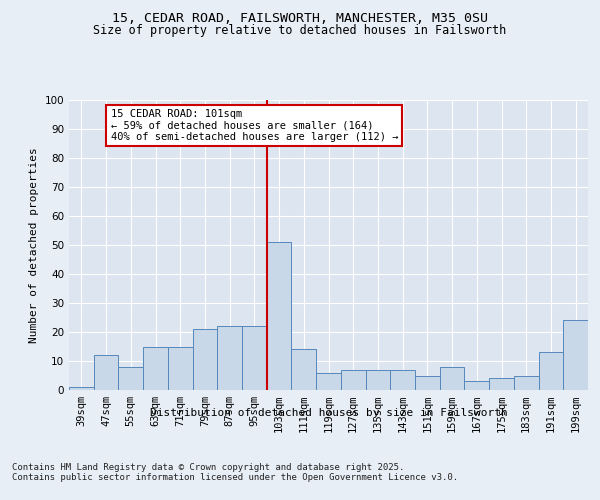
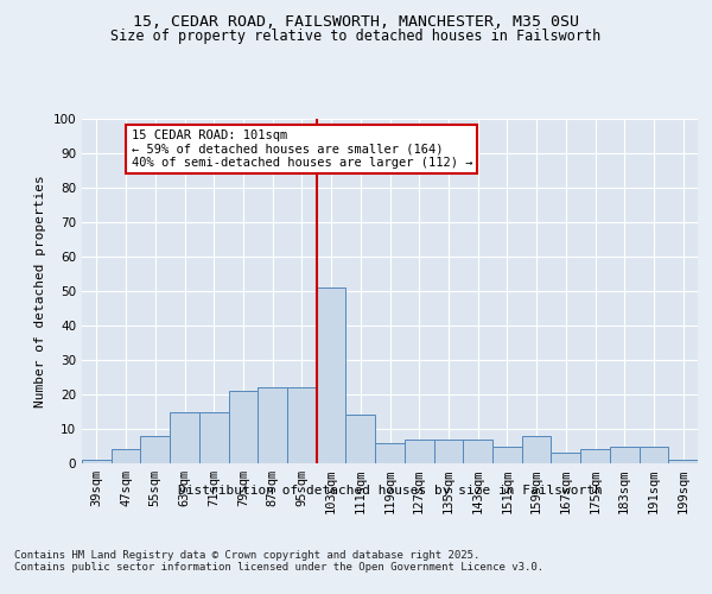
47sqm: 12 -> 4
191sqm: 13 -> 5
199sqm: 24 -> 1
